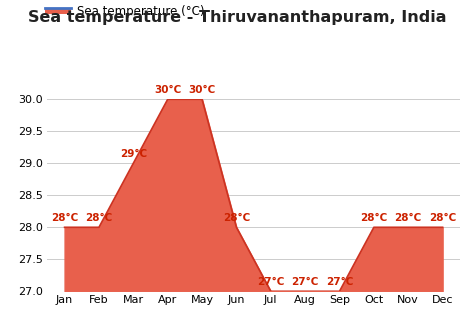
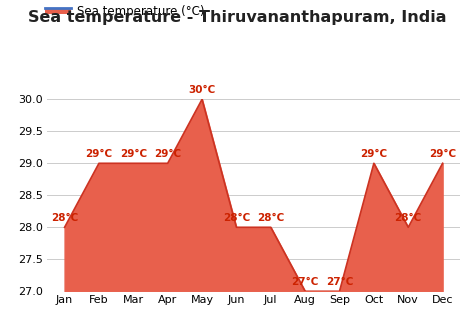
Feb: 28°C -> 29°C
Apr: 30°C -> 29°C
Jul: 27°C -> 28°C
Oct: 28°C -> 29°C
Dec: 28°C -> 29°C
